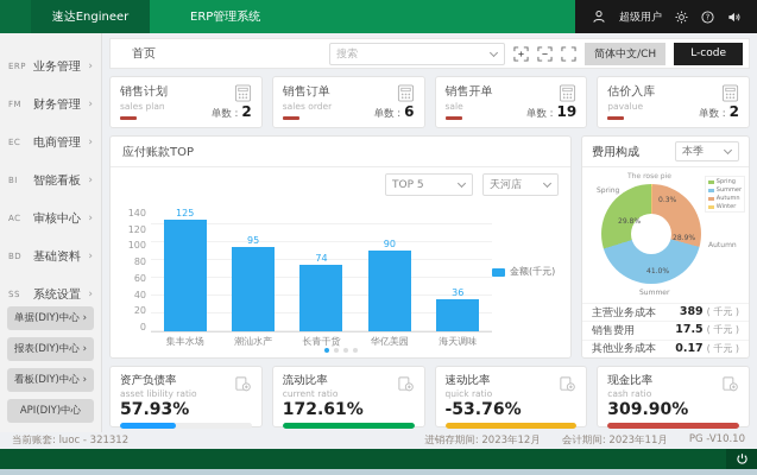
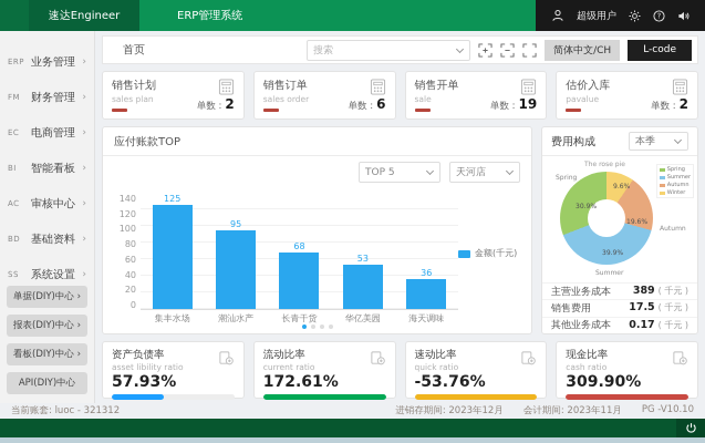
应付账款TOP/长青干货: 74 -> 68
应付账款TOP/华亿美园: 90 -> 53
费用构成/Spring: 29.8% -> 30.9%
费用构成/Summer: 41.0% -> 39.9%
费用构成/Autumn: 28.9% -> 19.6%
费用构成/Winter: 0.3% -> 9.6%
